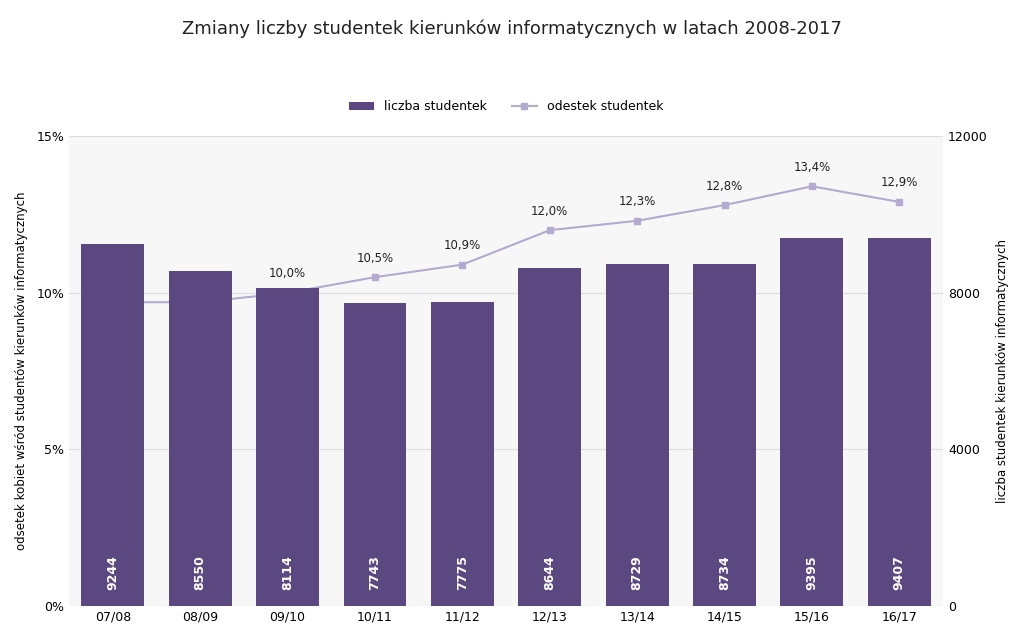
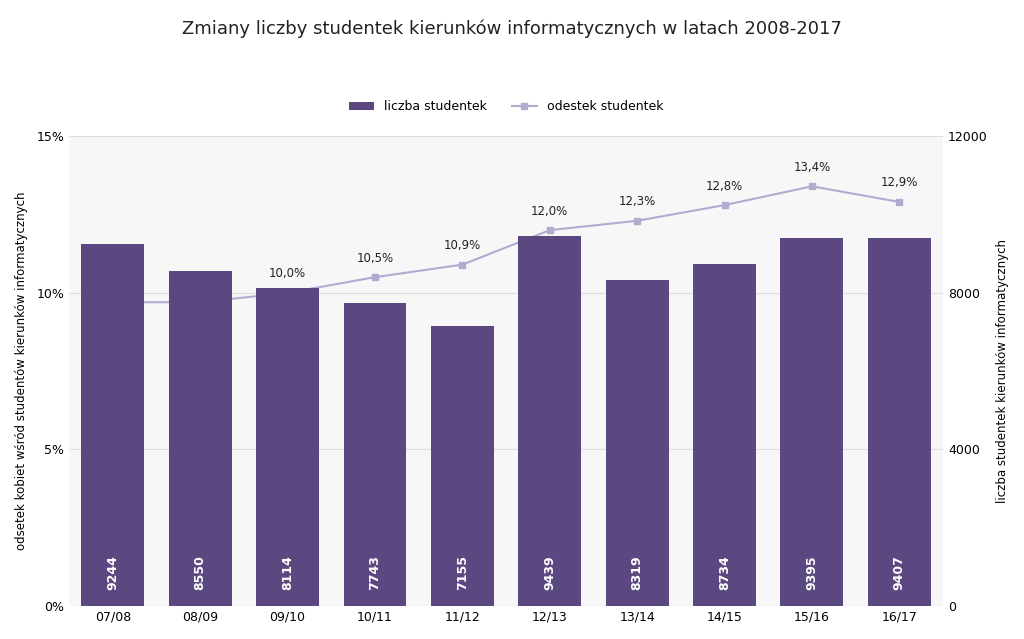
liczba studentek/11/12: 7775 -> 7155
liczba studentek/12/13: 8644 -> 9439
liczba studentek/13/14: 8729 -> 8319
